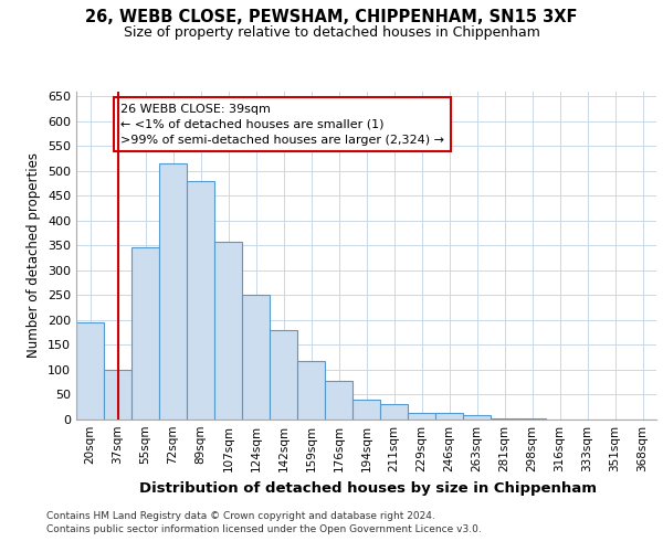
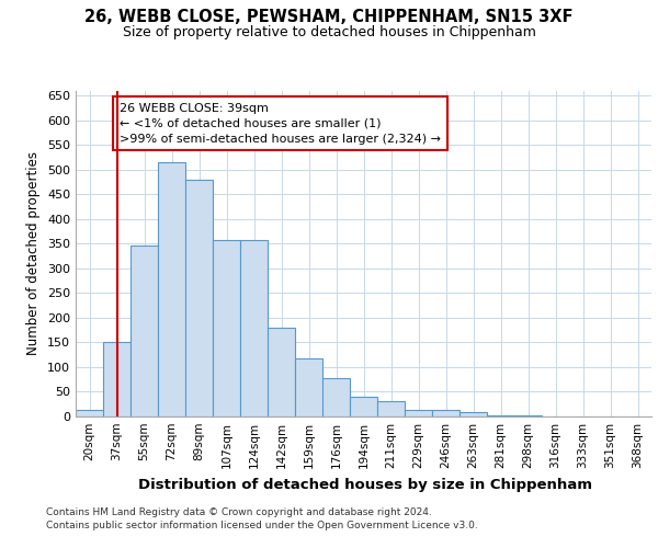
20sqm: 195 -> 13
37sqm: 100 -> 150
124sqm: 250 -> 358
